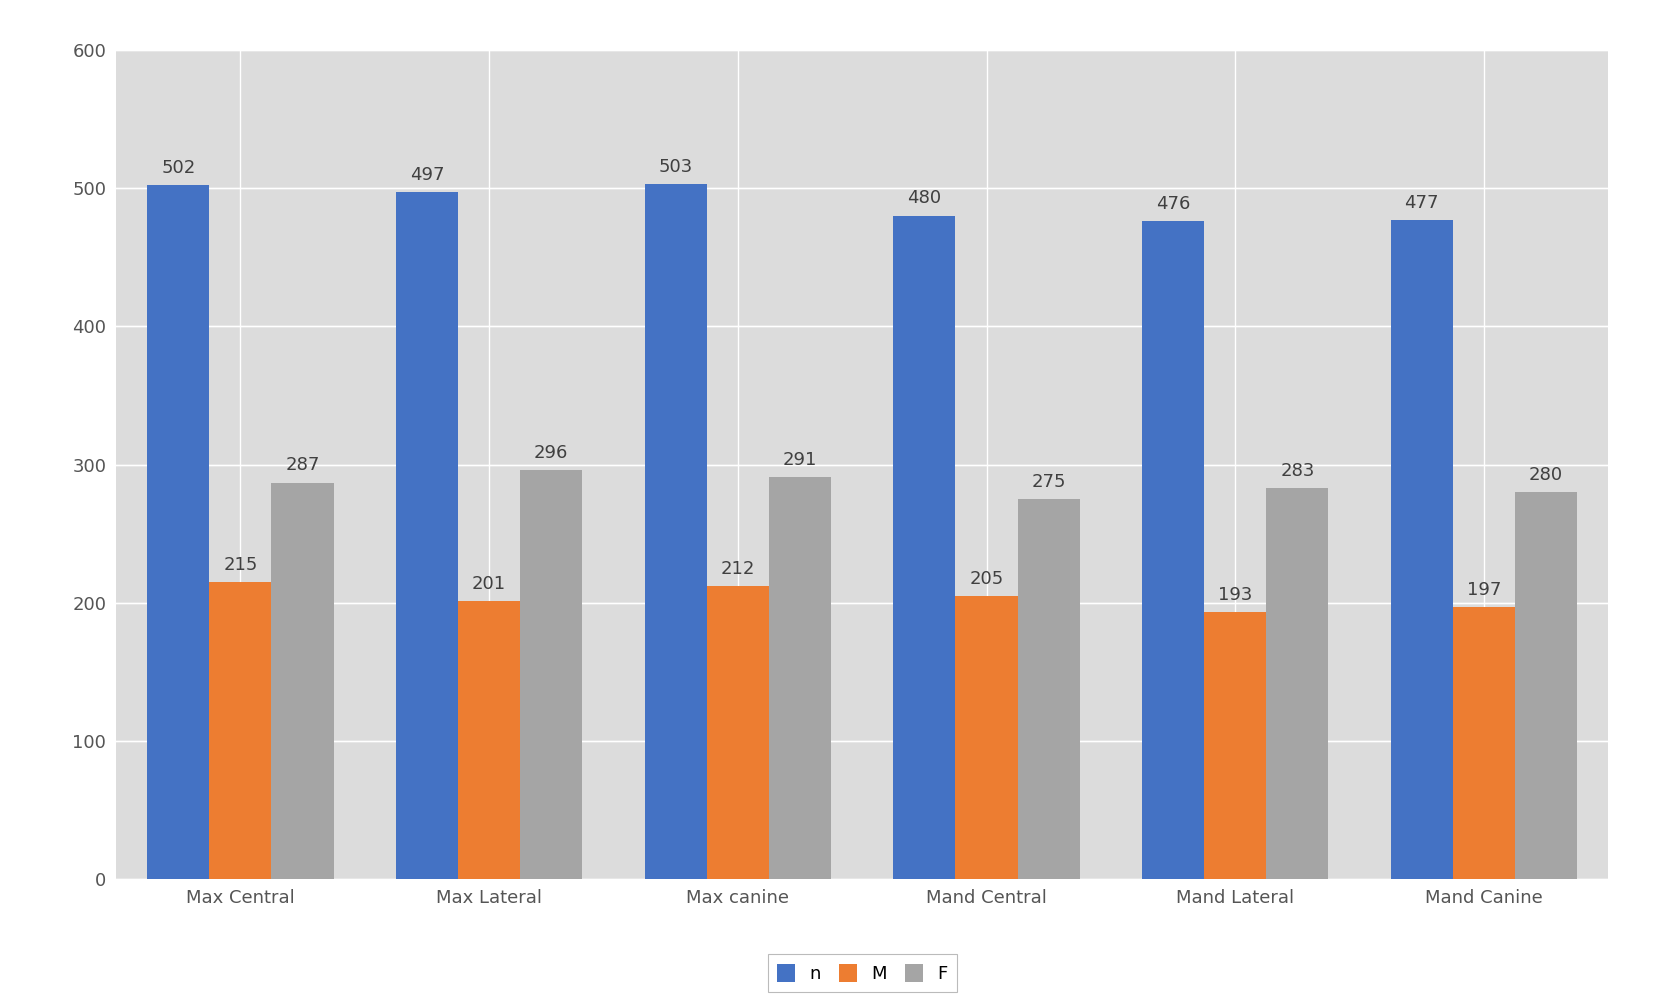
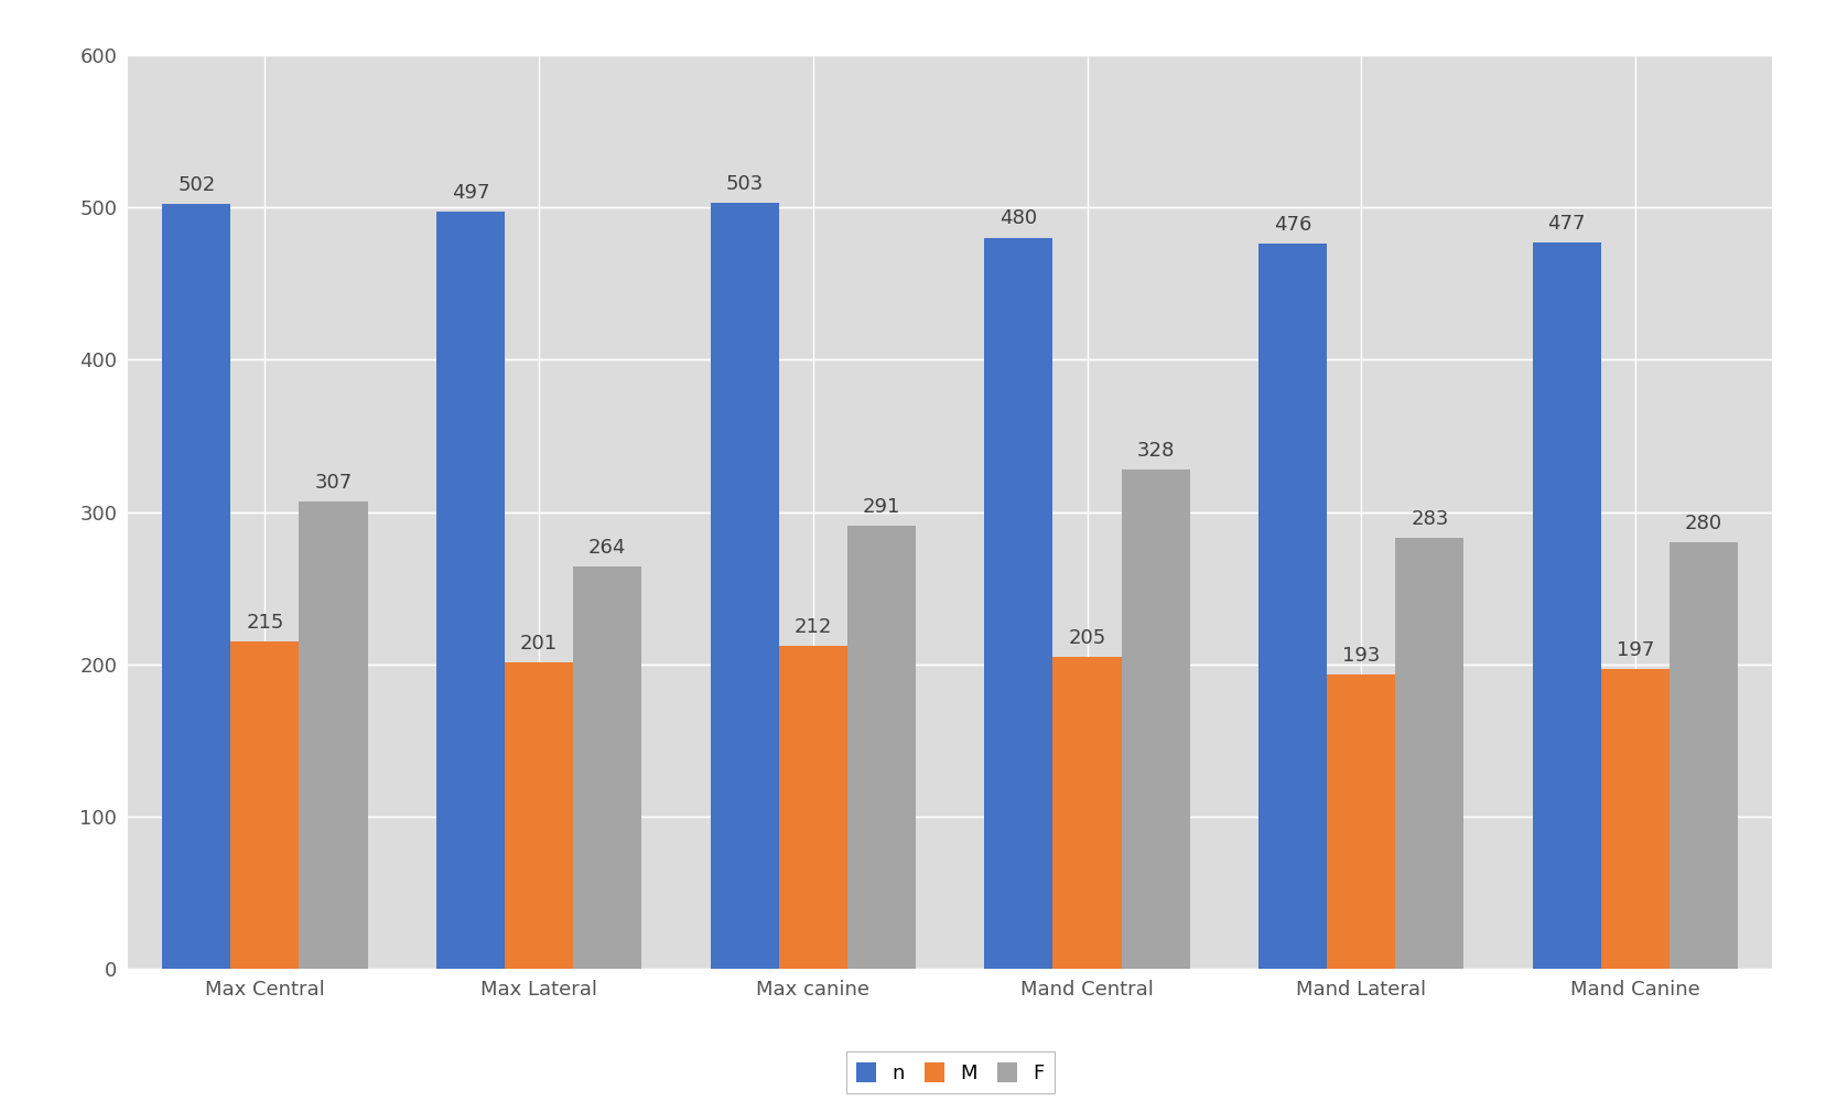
F/Max Central: 287 -> 307
F/Max Lateral: 296 -> 264
F/Mand Central: 275 -> 328
